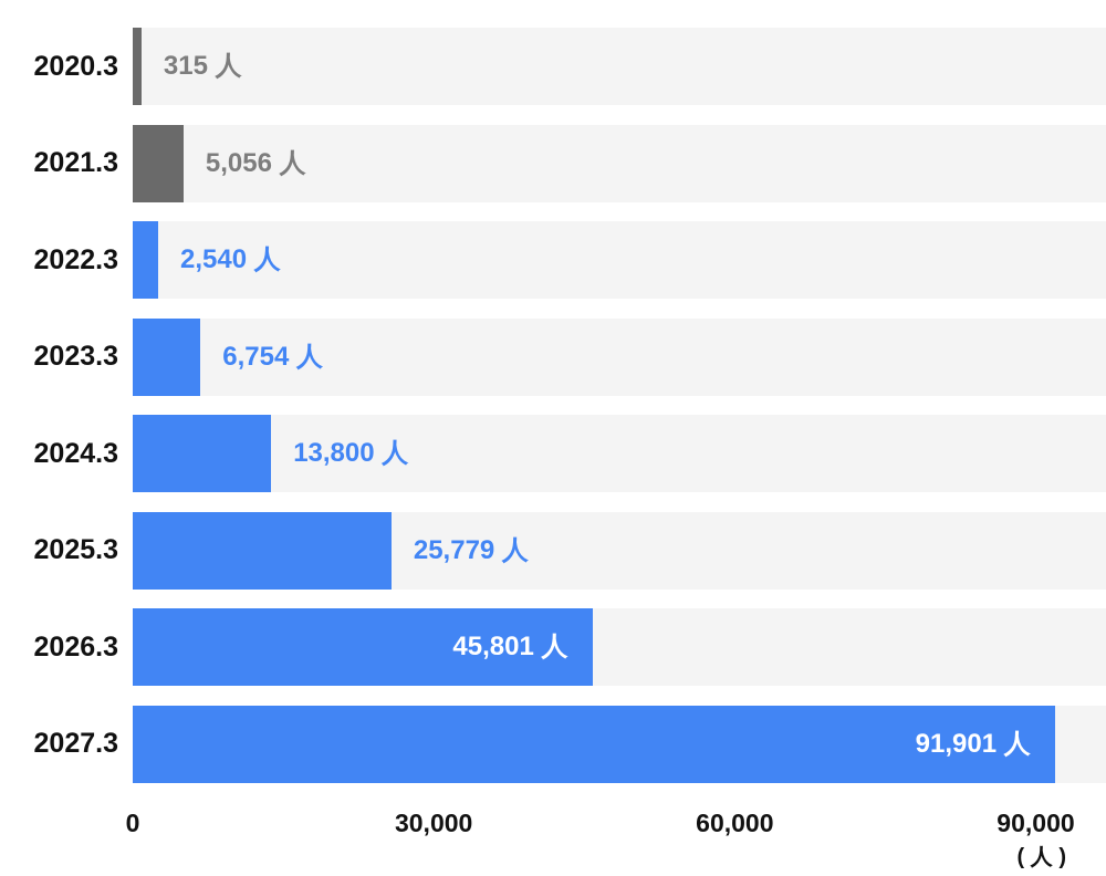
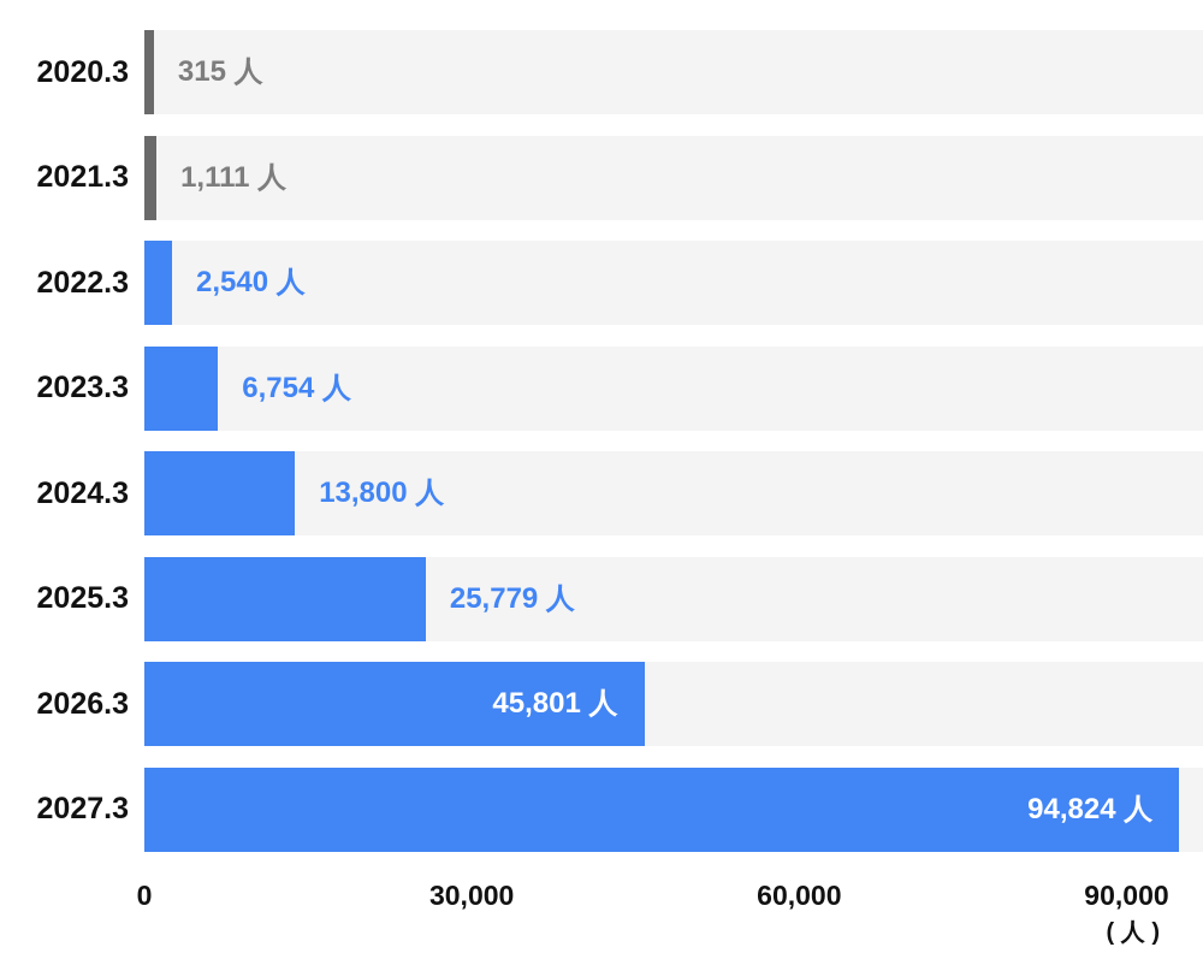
2021.3: 5,056 -> 1,111
2027.3: 91,901 -> 94,824
